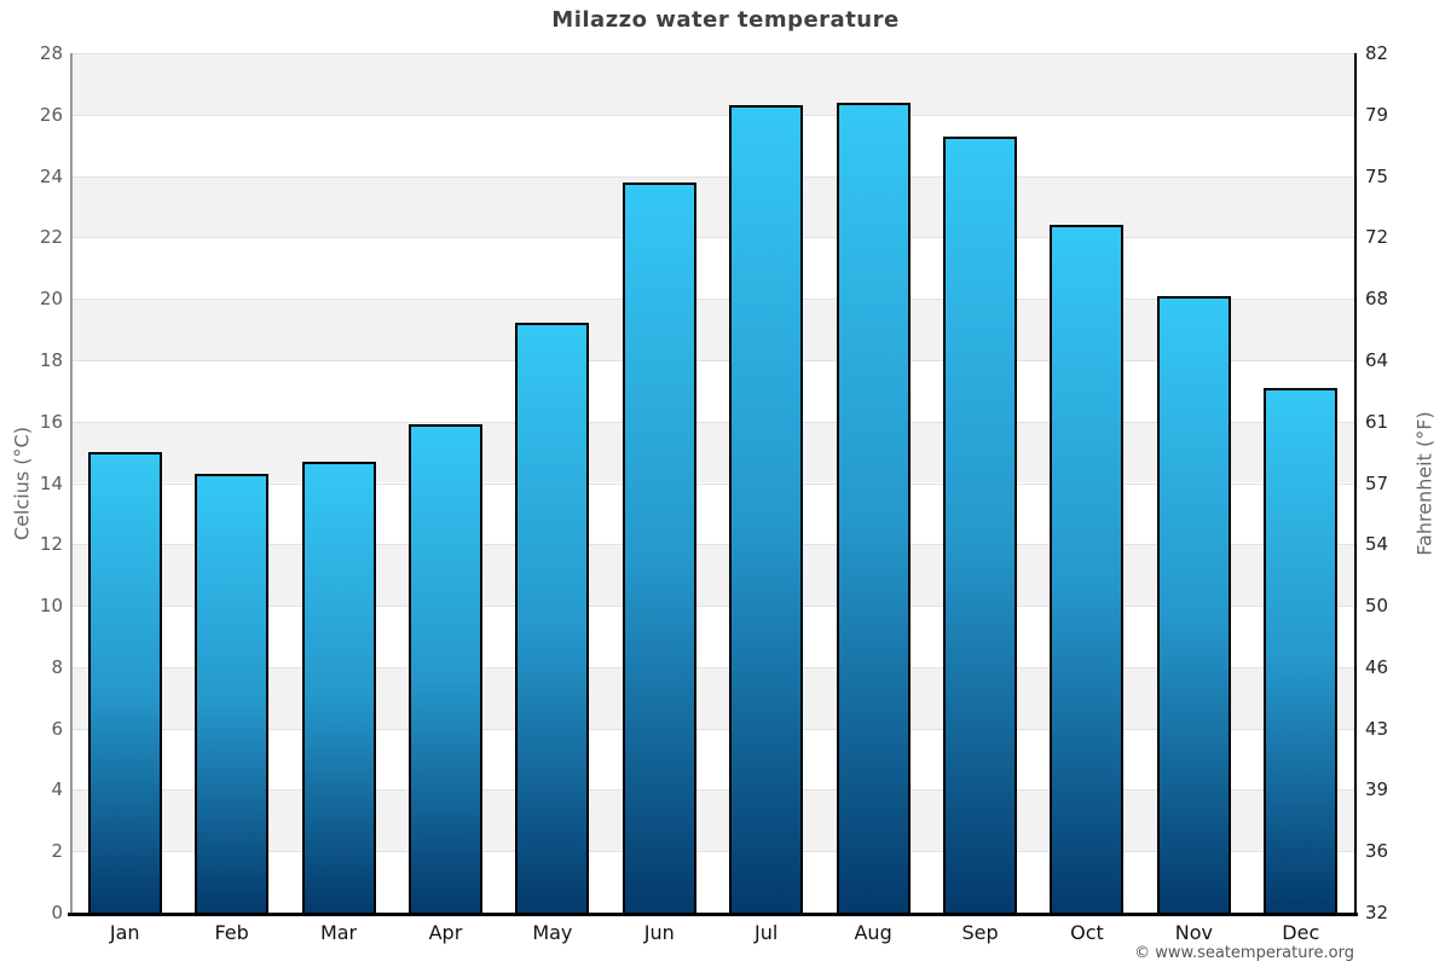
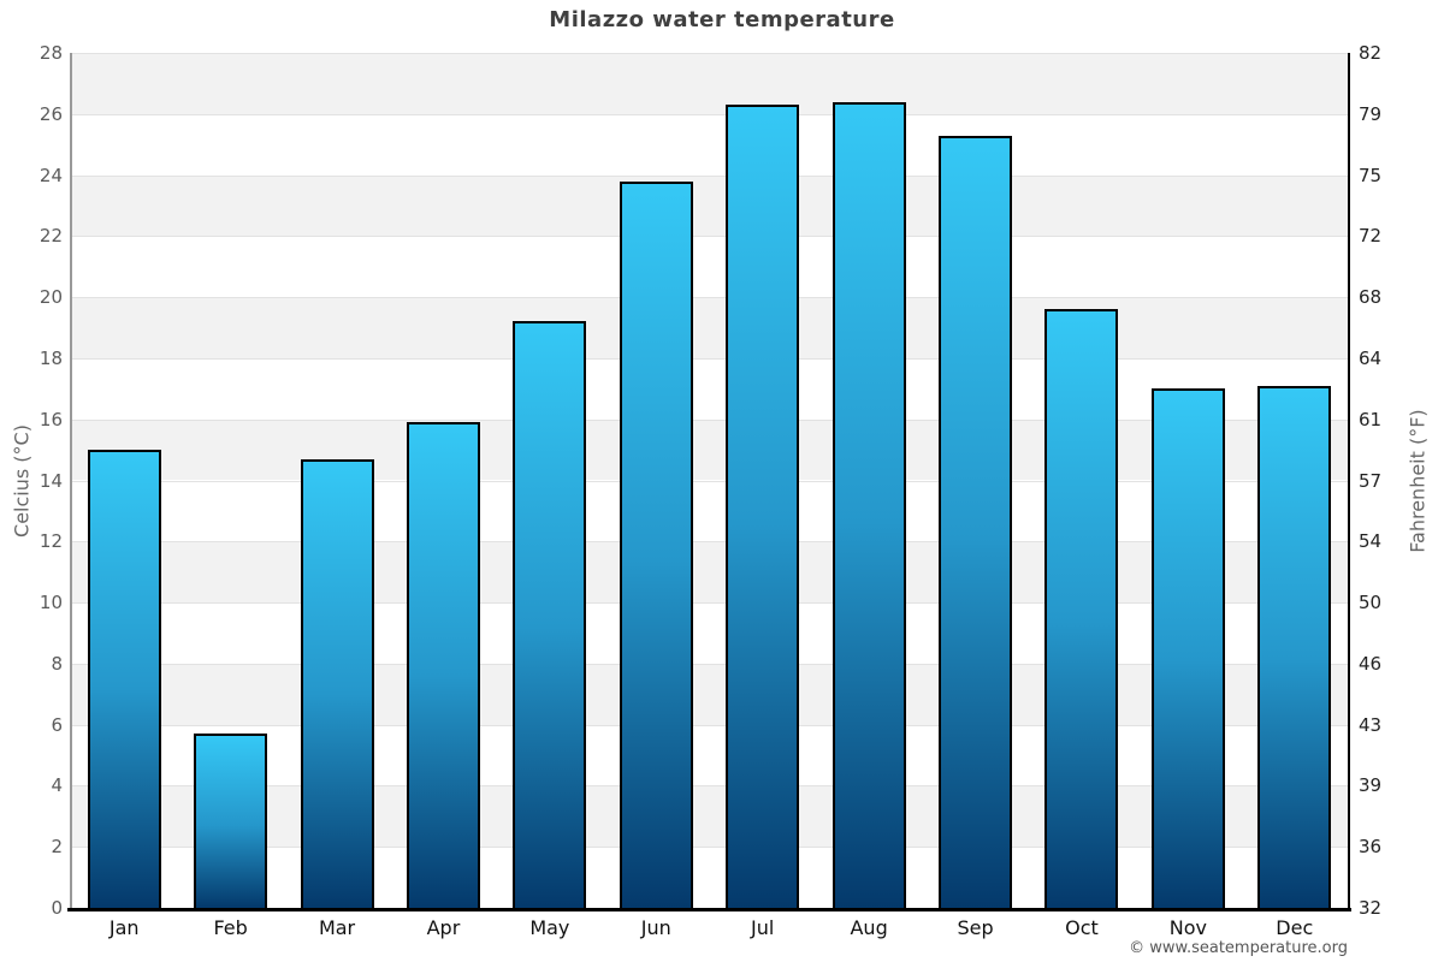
Feb: 14.3 -> 5.7
Oct: 22.4 -> 19.6
Nov: 20.1 -> 17.0
